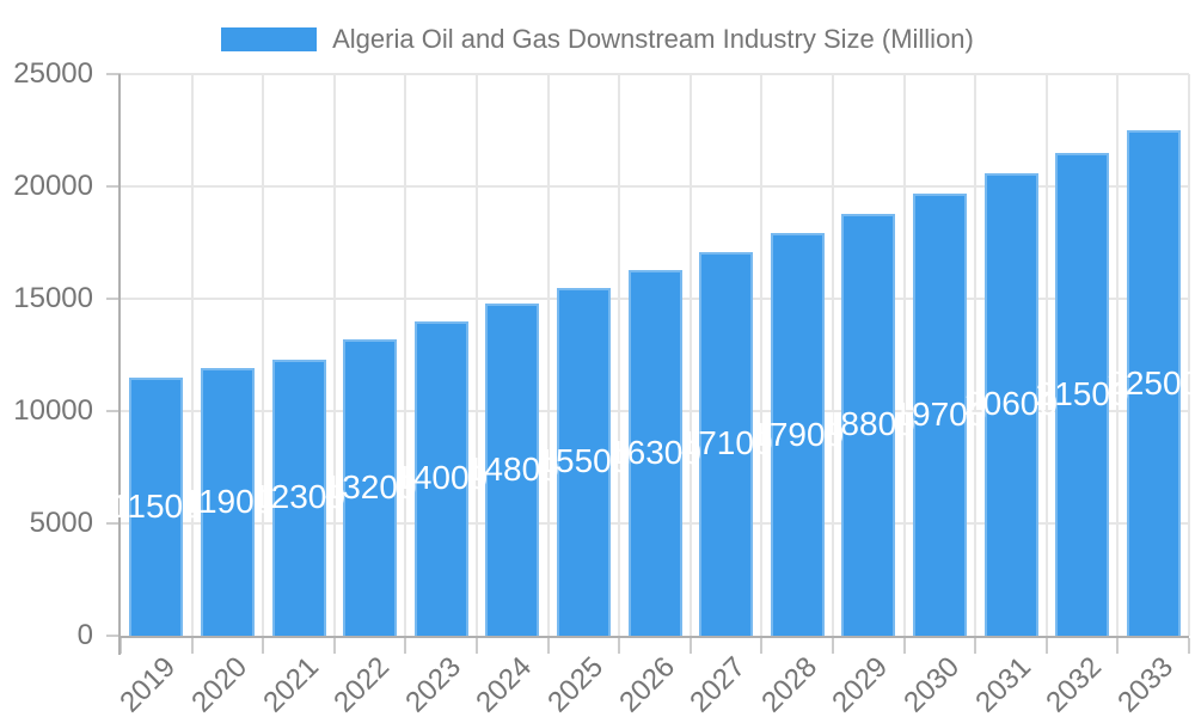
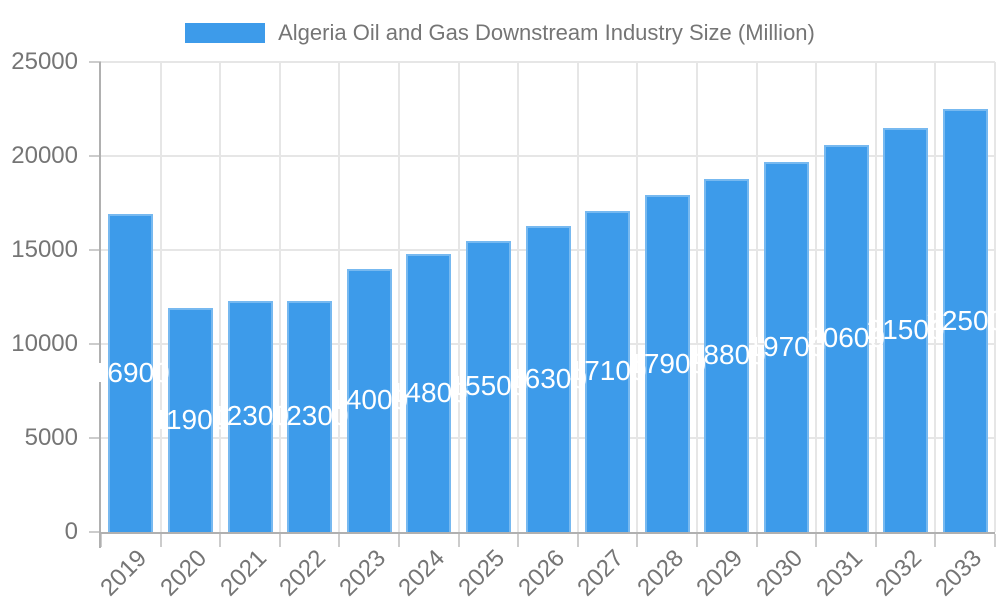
2019: 11500 -> 16900
2022: 13200 -> 12300
